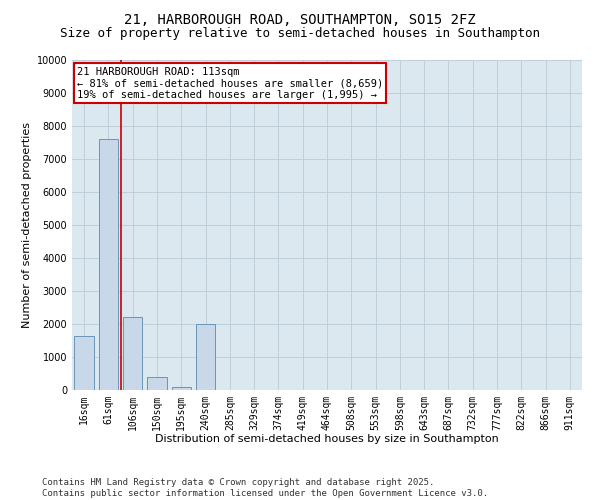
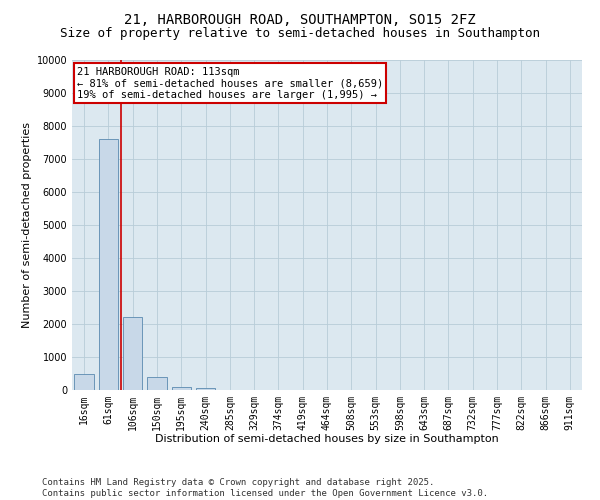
16sqm: 1650 -> 500
240sqm: 2000 -> 50
